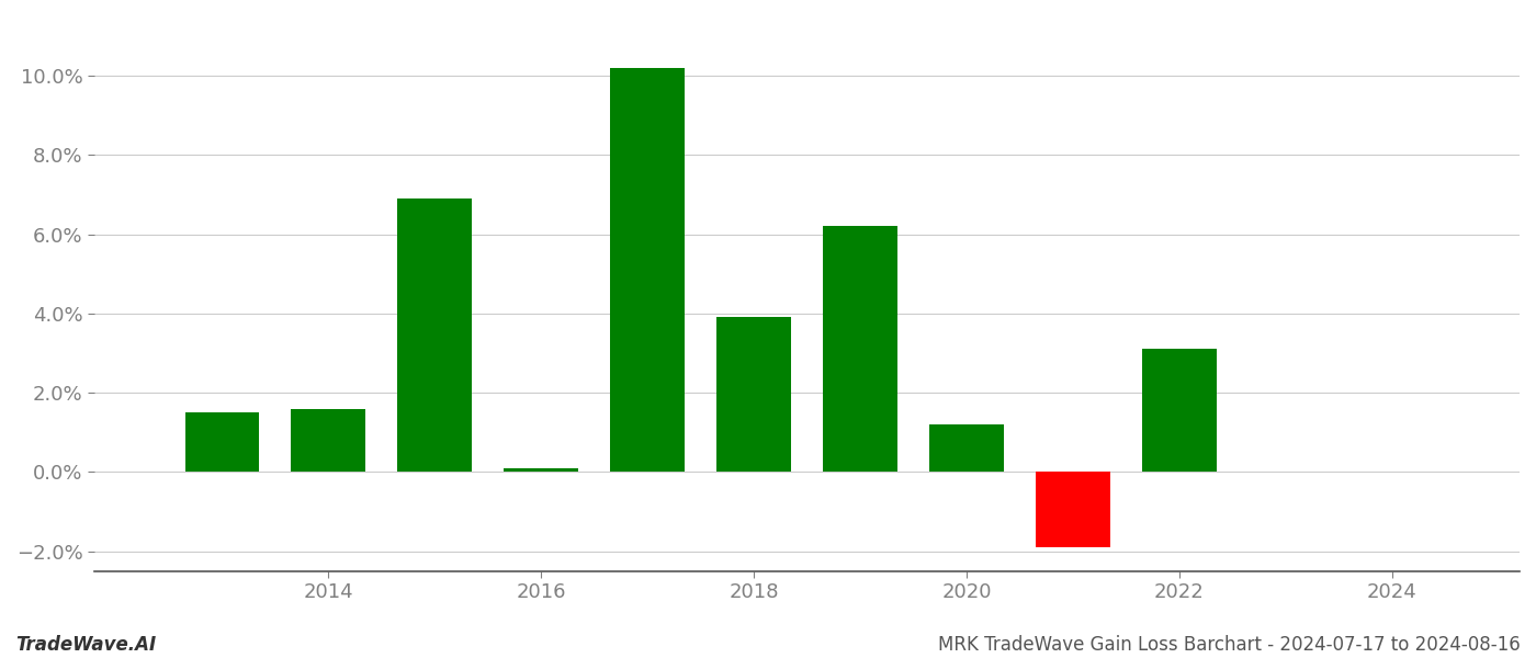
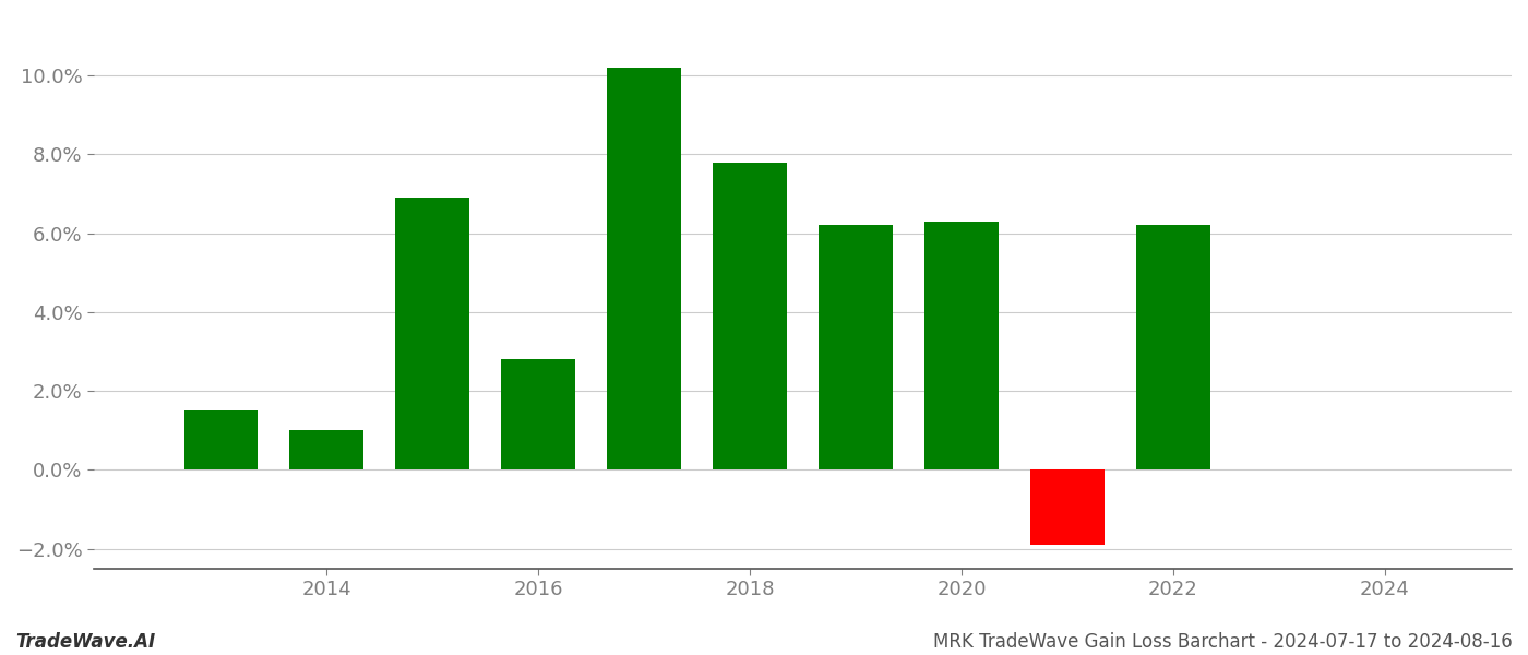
2014: 1.6% -> 1.0%
2016: 0.1% -> 2.8%
2018: 3.9% -> 7.8%
2020: 1.2% -> 6.3%
2022: 3.1% -> 6.2%
